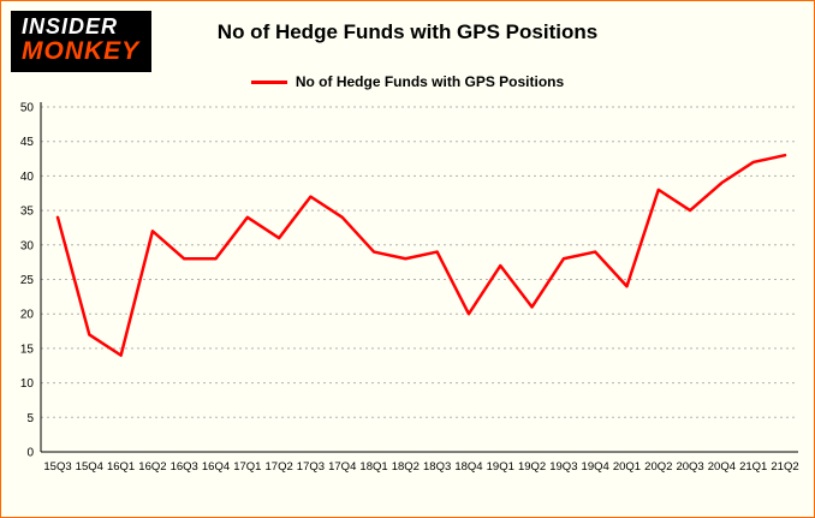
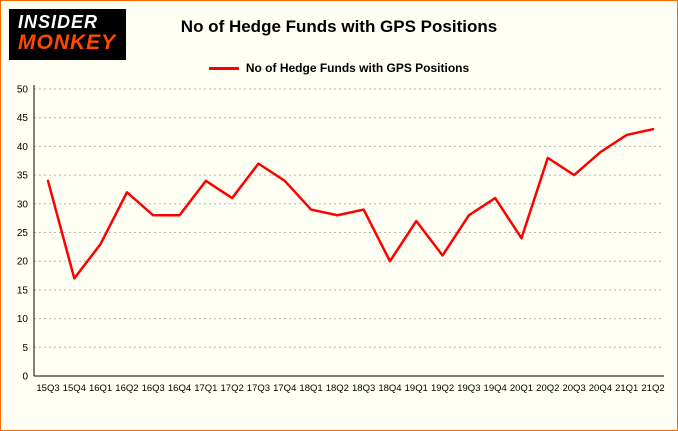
16Q1: 14 -> 23
19Q4: 29 -> 31
